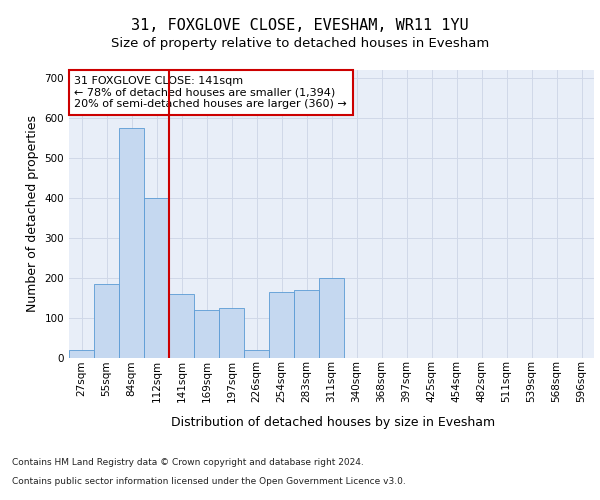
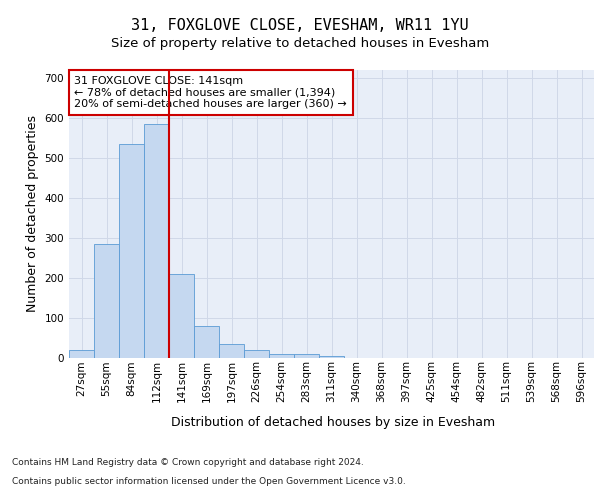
55sqm: 185 -> 285
84sqm: 575 -> 535
112sqm: 400 -> 585
141sqm: 160 -> 210
169sqm: 120 -> 80
197sqm: 125 -> 35
254sqm: 165 -> 10
283sqm: 170 -> 10
311sqm: 200 -> 5
